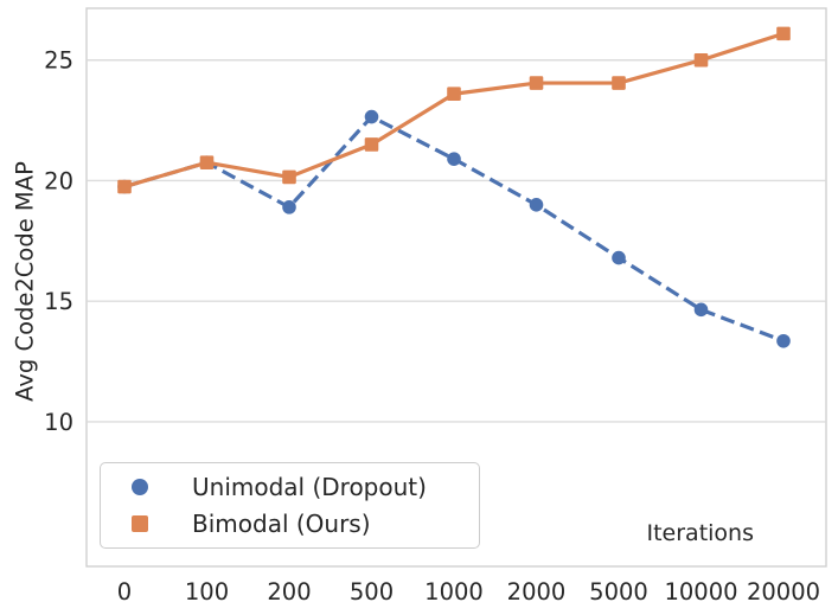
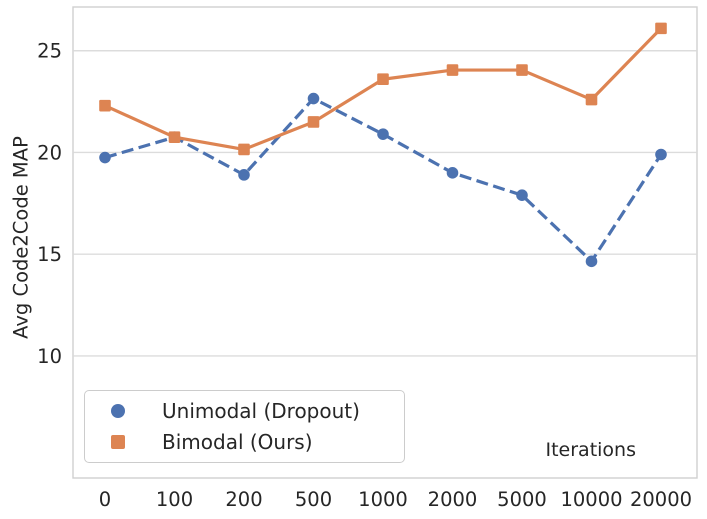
Bimodal (Ours)/0: 19.8 -> 22.3
Unimodal (Dropout)/5000: 16.8 -> 17.9
Bimodal (Ours)/10000: 25.0 -> 22.6
Unimodal (Dropout)/20000: 13.3 -> 19.9
